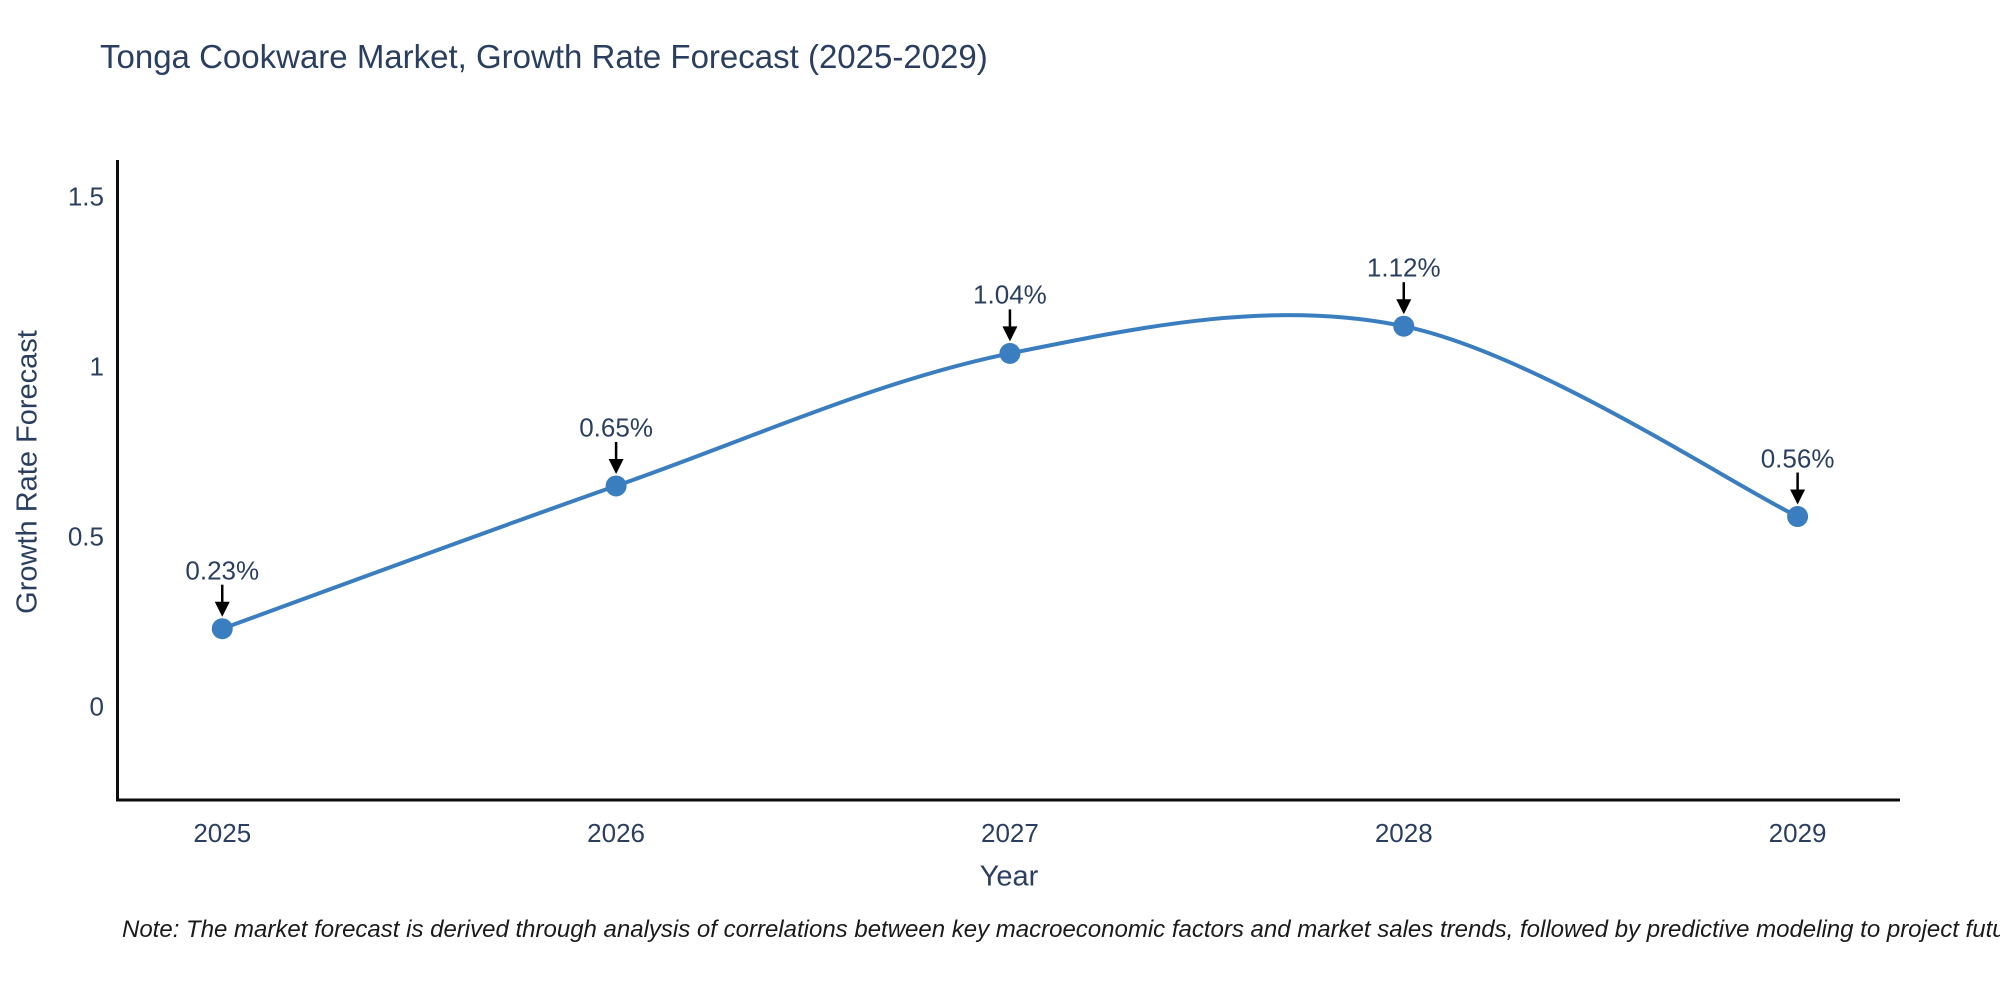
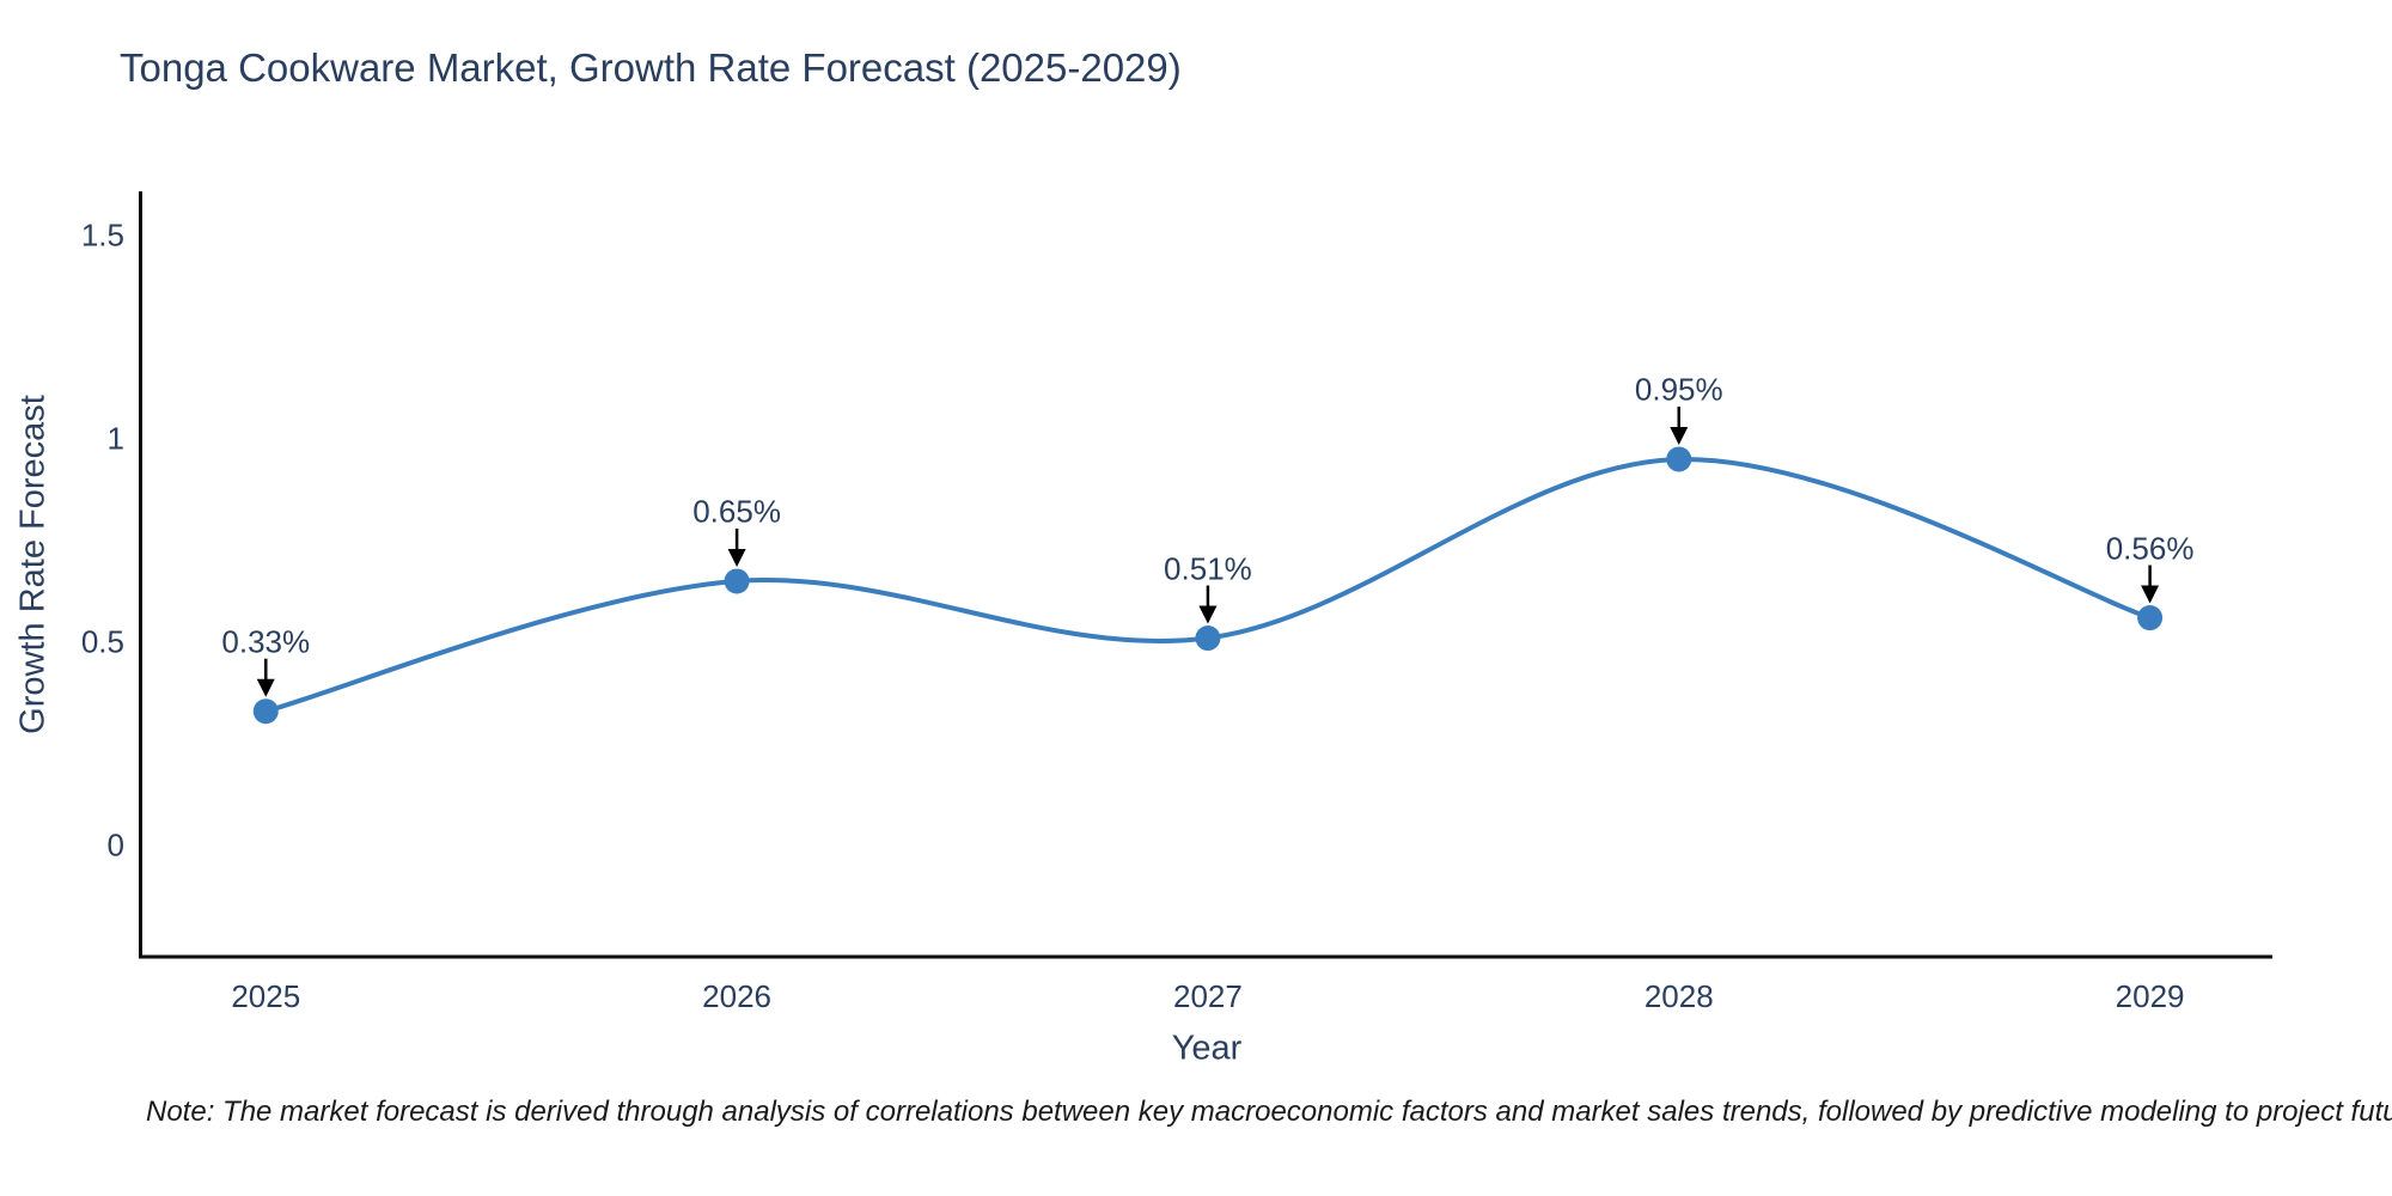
2025: 0.23% -> 0.33%
2027: 1.04% -> 0.51%
2028: 1.12% -> 0.95%
